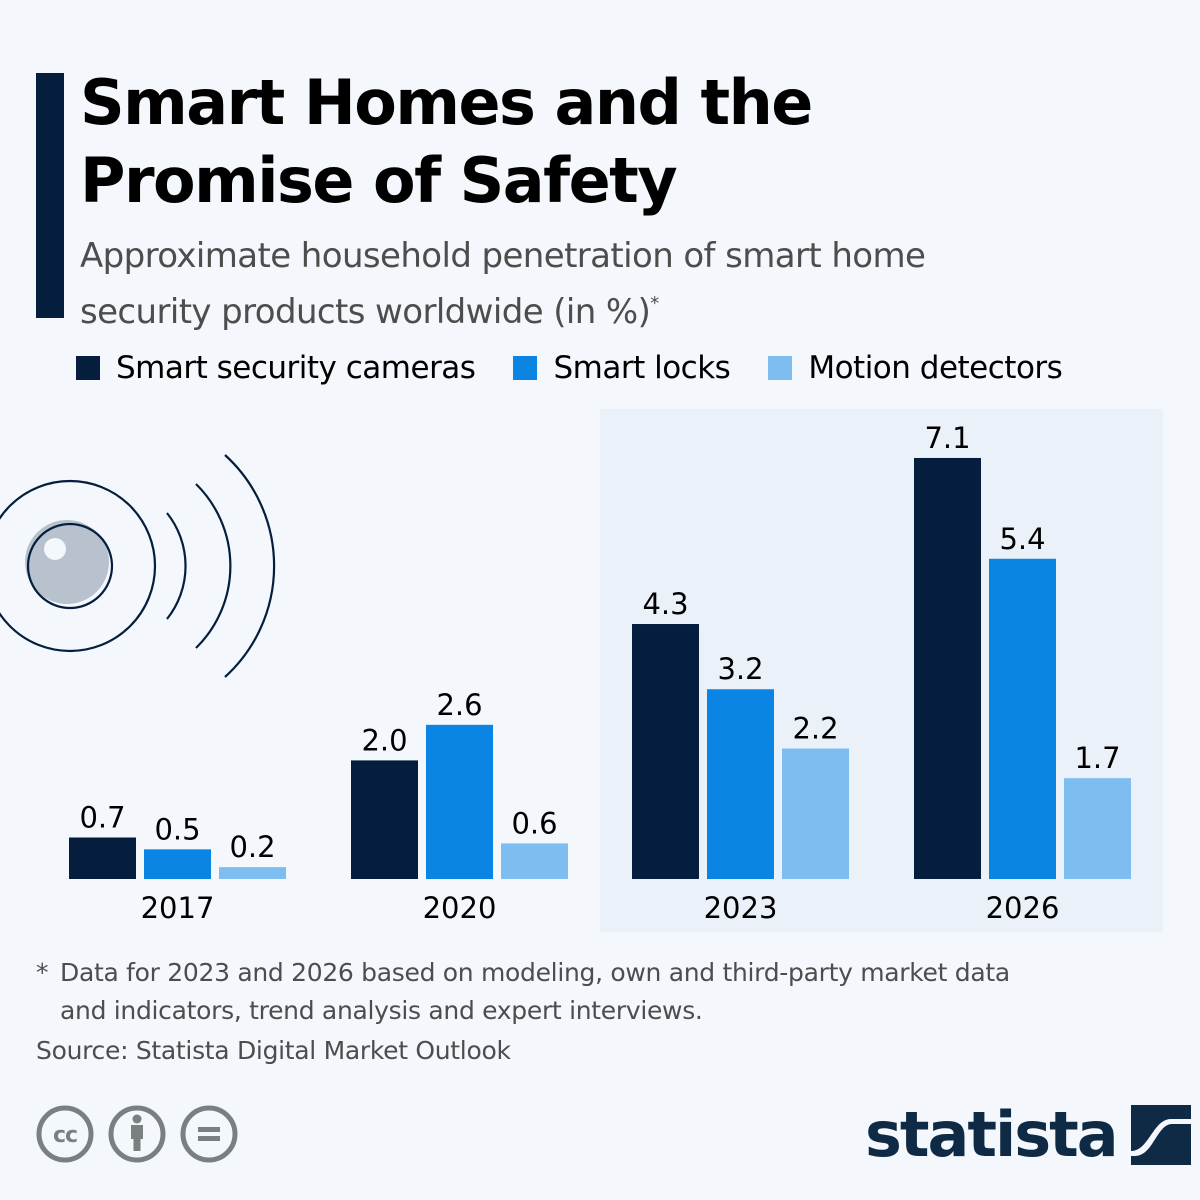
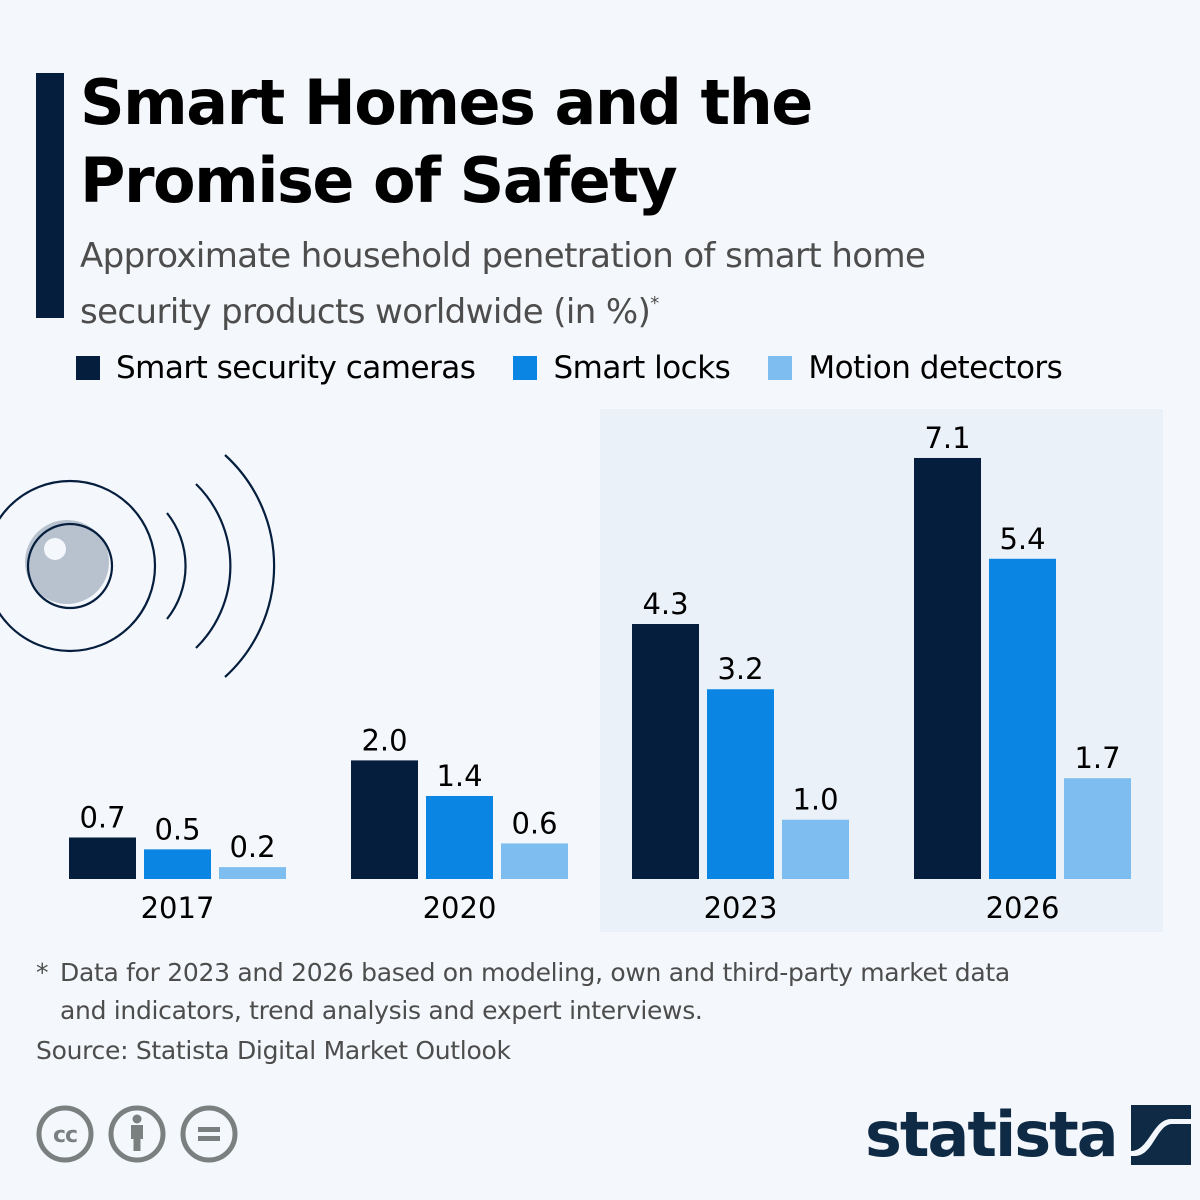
Smart locks/2020: 2.6 -> 1.4
Motion detectors/2023: 2.2 -> 1.0
